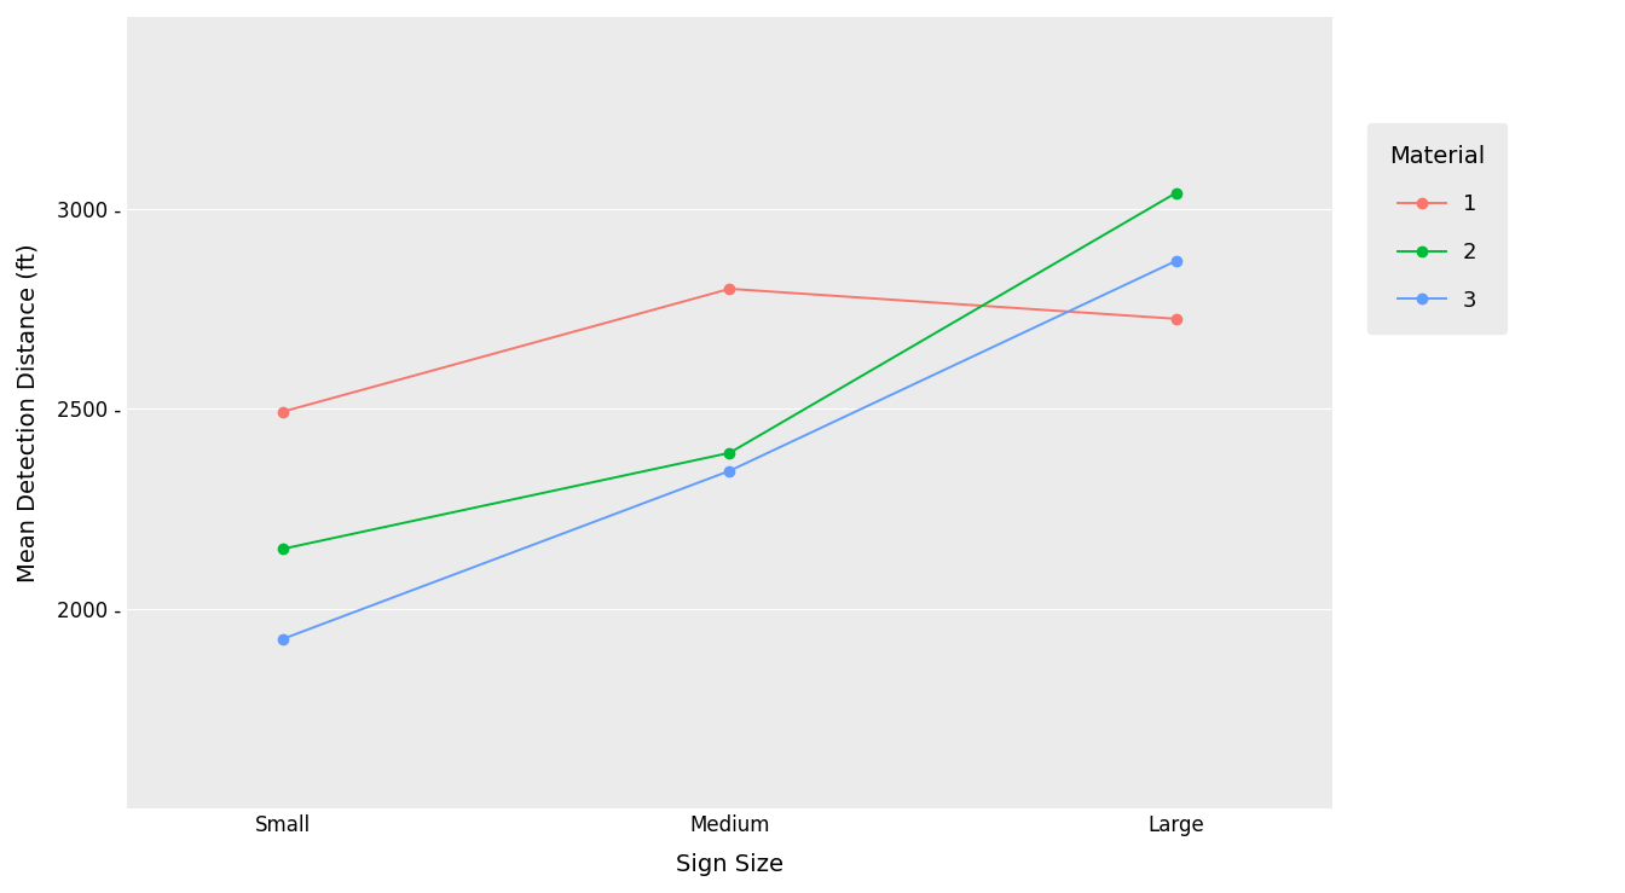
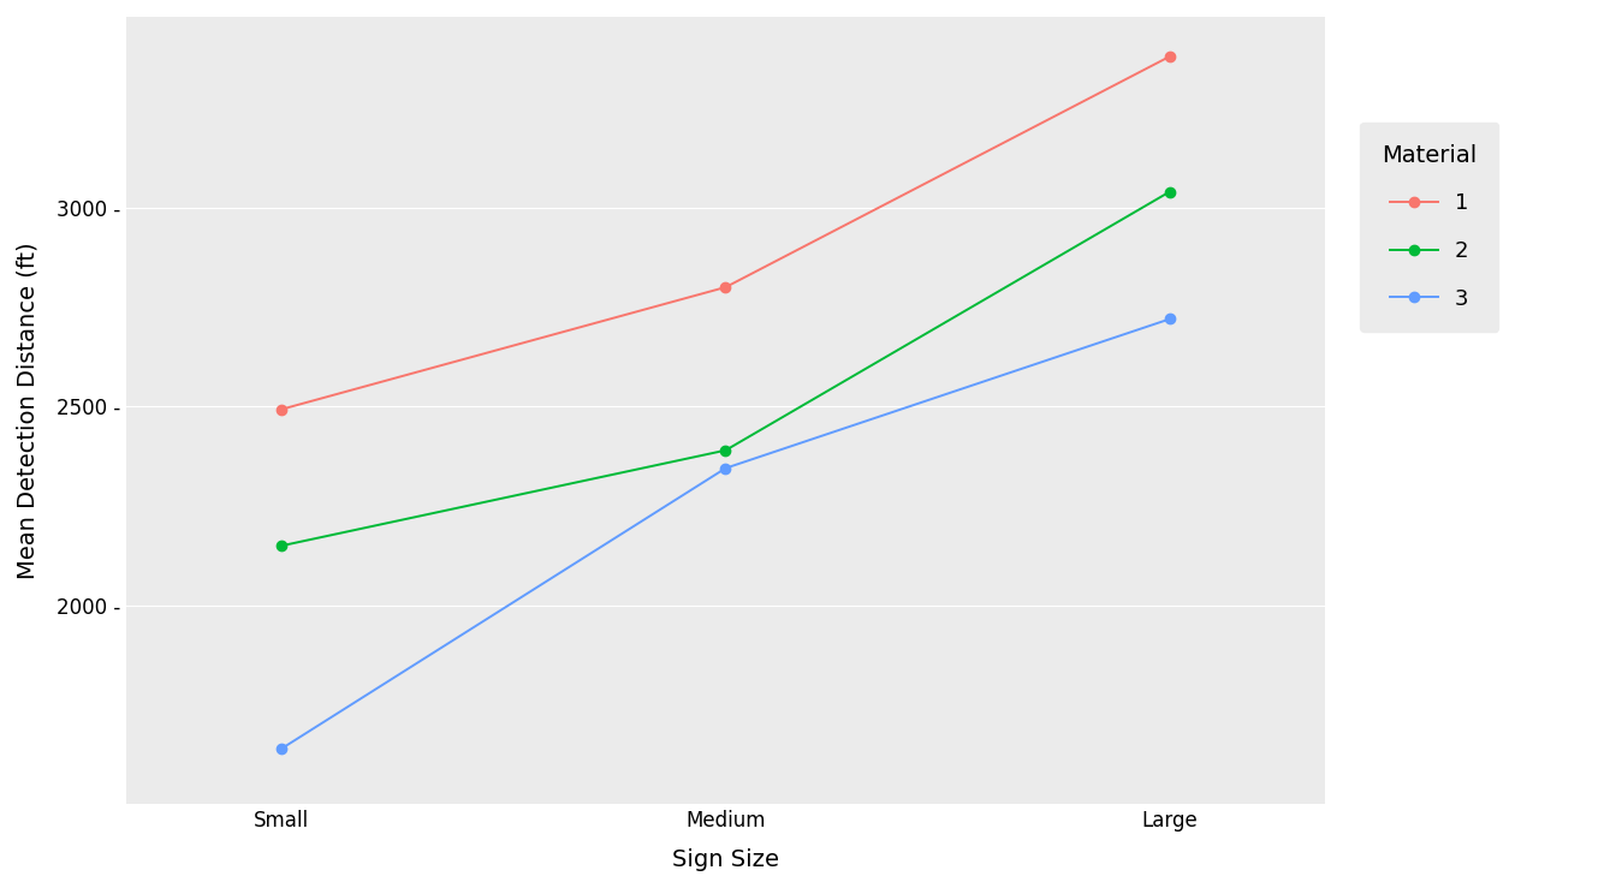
3/Small: 1925 - -> 1640 -
1/Large: 2725 - -> 3380 -
3/Large: 2870 - -> 2720 -
